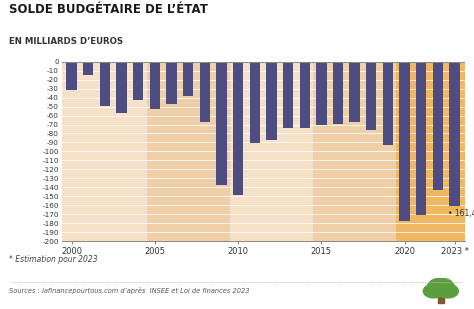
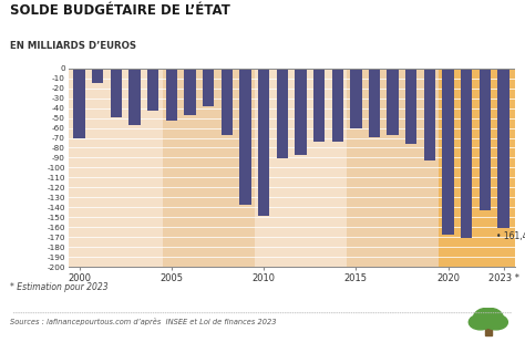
2000: -32 -> -70
2015: -70 -> -60
2020: -178 -> -168
